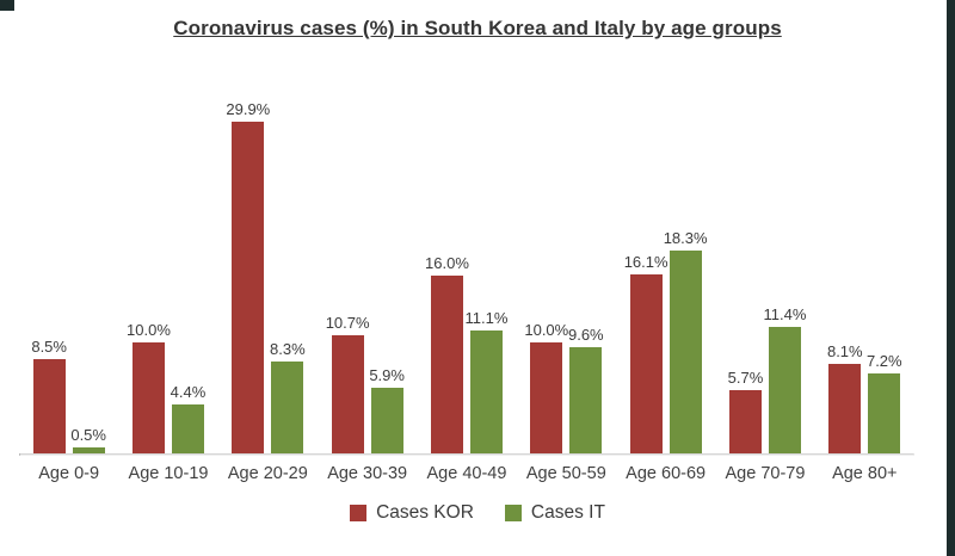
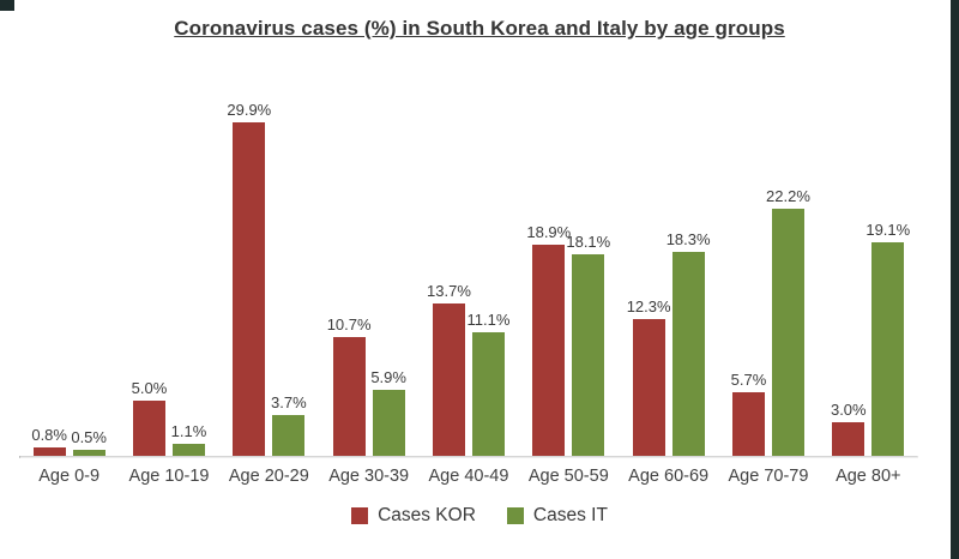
Cases KOR/Age 0-9: 8.5% -> 0.8%
Cases KOR/Age 10-19: 10.0% -> 5.0%
Cases IT/Age 10-19: 4.4% -> 1.1%
Cases IT/Age 20-29: 8.3% -> 3.7%
Cases KOR/Age 40-49: 16.0% -> 13.7%
Cases KOR/Age 50-59: 10.0% -> 18.9%
Cases IT/Age 50-59: 9.6% -> 18.1%
Cases KOR/Age 60-69: 16.1% -> 12.3%
Cases IT/Age 70-79: 11.4% -> 22.2%
Cases KOR/Age 80+: 8.1% -> 3.0%
Cases IT/Age 80+: 7.2% -> 19.1%
